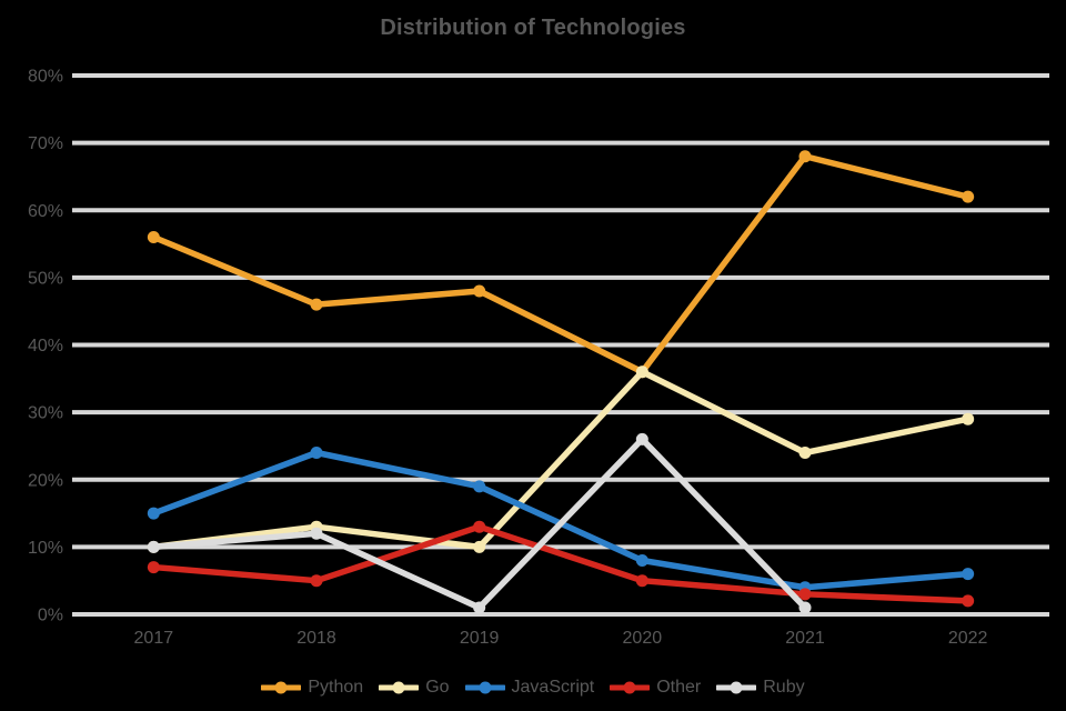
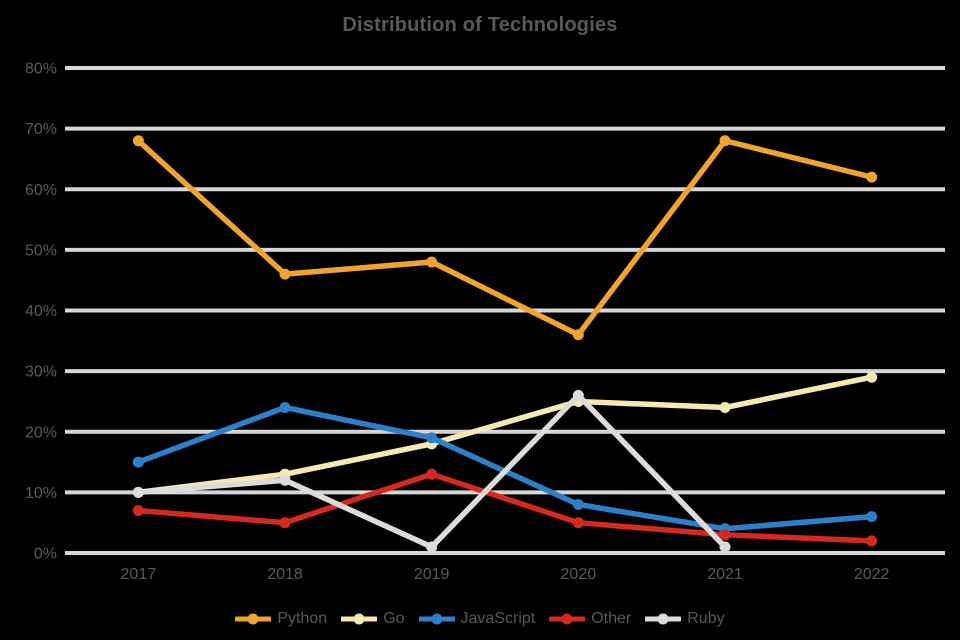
Python/2017: 56% -> 68%
Go/2019: 10% -> 18%
Go/2020: 36% -> 25%
